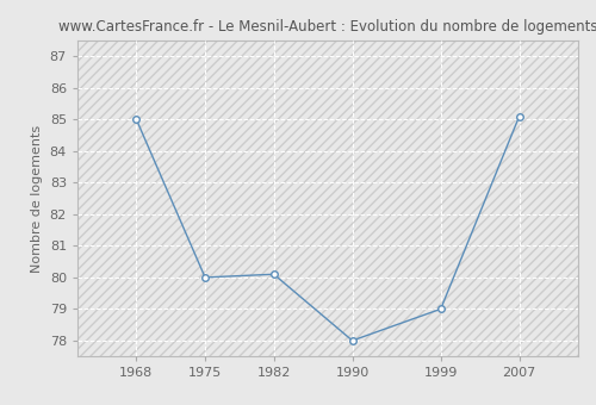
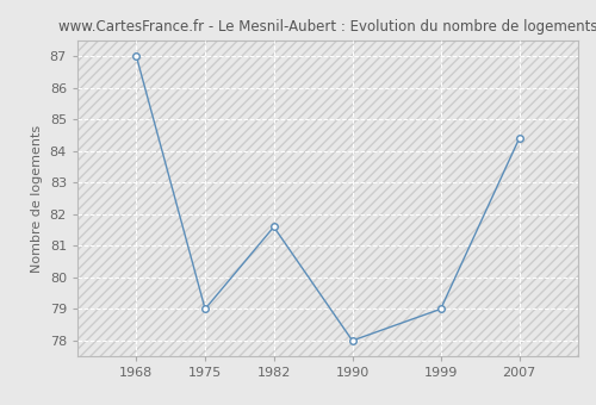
1968: 85.0 -> 87.0
1975: 80.0 -> 79.0
1982: 80.1 -> 81.6
2007: 85.1 -> 84.4
